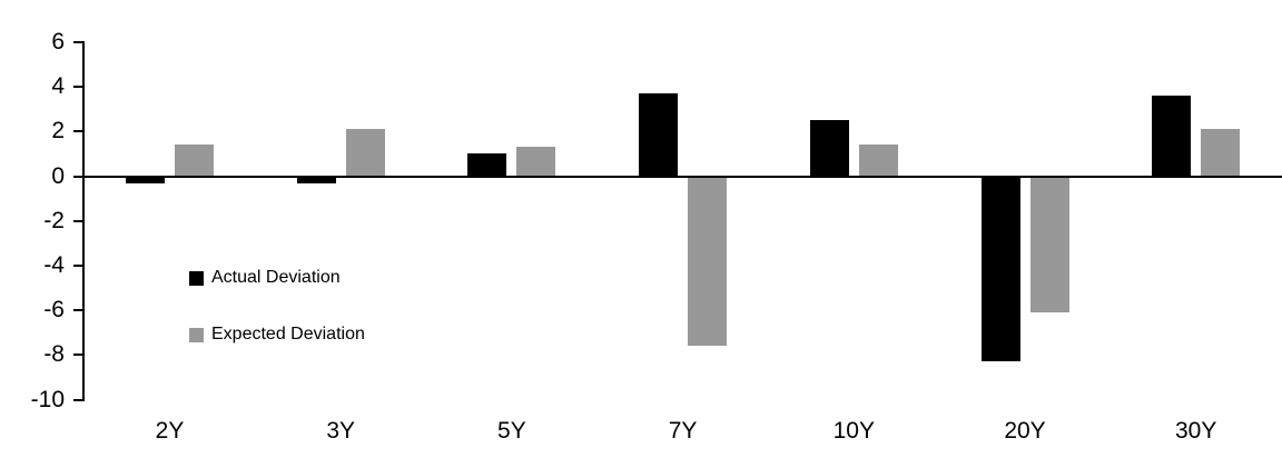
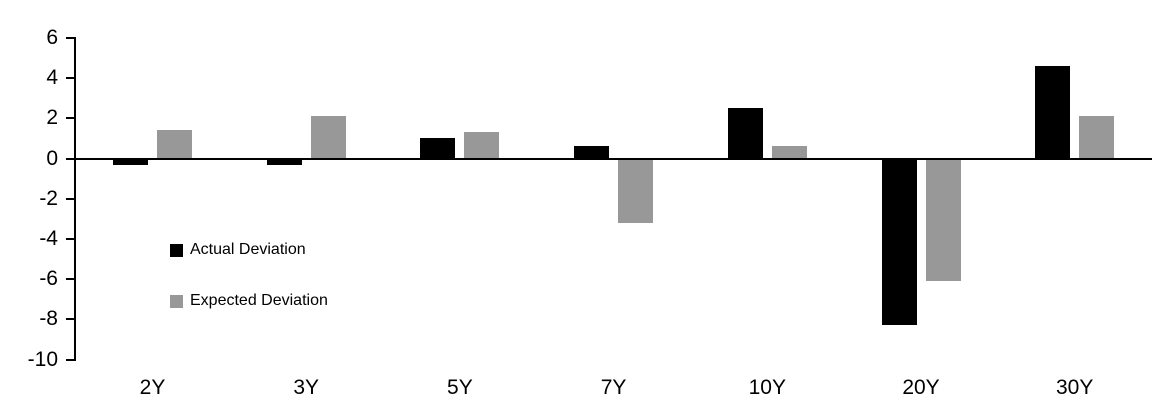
Actual Deviation/7Y: 3.7 -> 0.6
Expected Deviation/7Y: -7.6 -> -3.2
Expected Deviation/10Y: 1.4 -> 0.6
Actual Deviation/30Y: 3.6 -> 4.6
